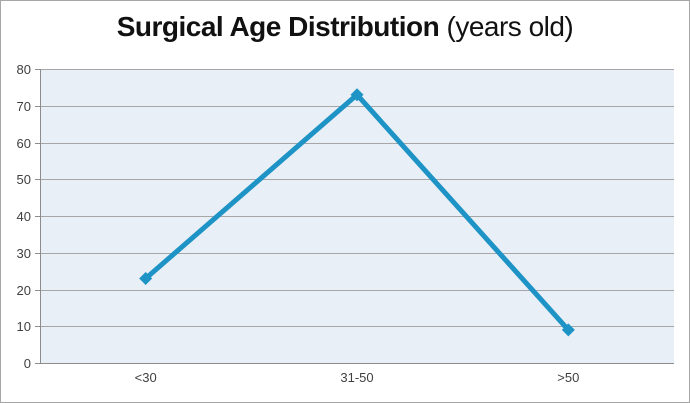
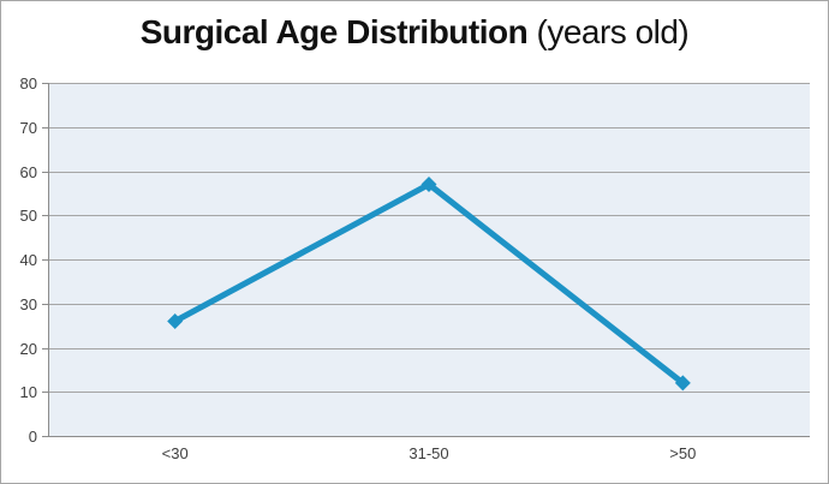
<30: 23 -> 26
31-50: 73 -> 57
>50: 9 -> 12
